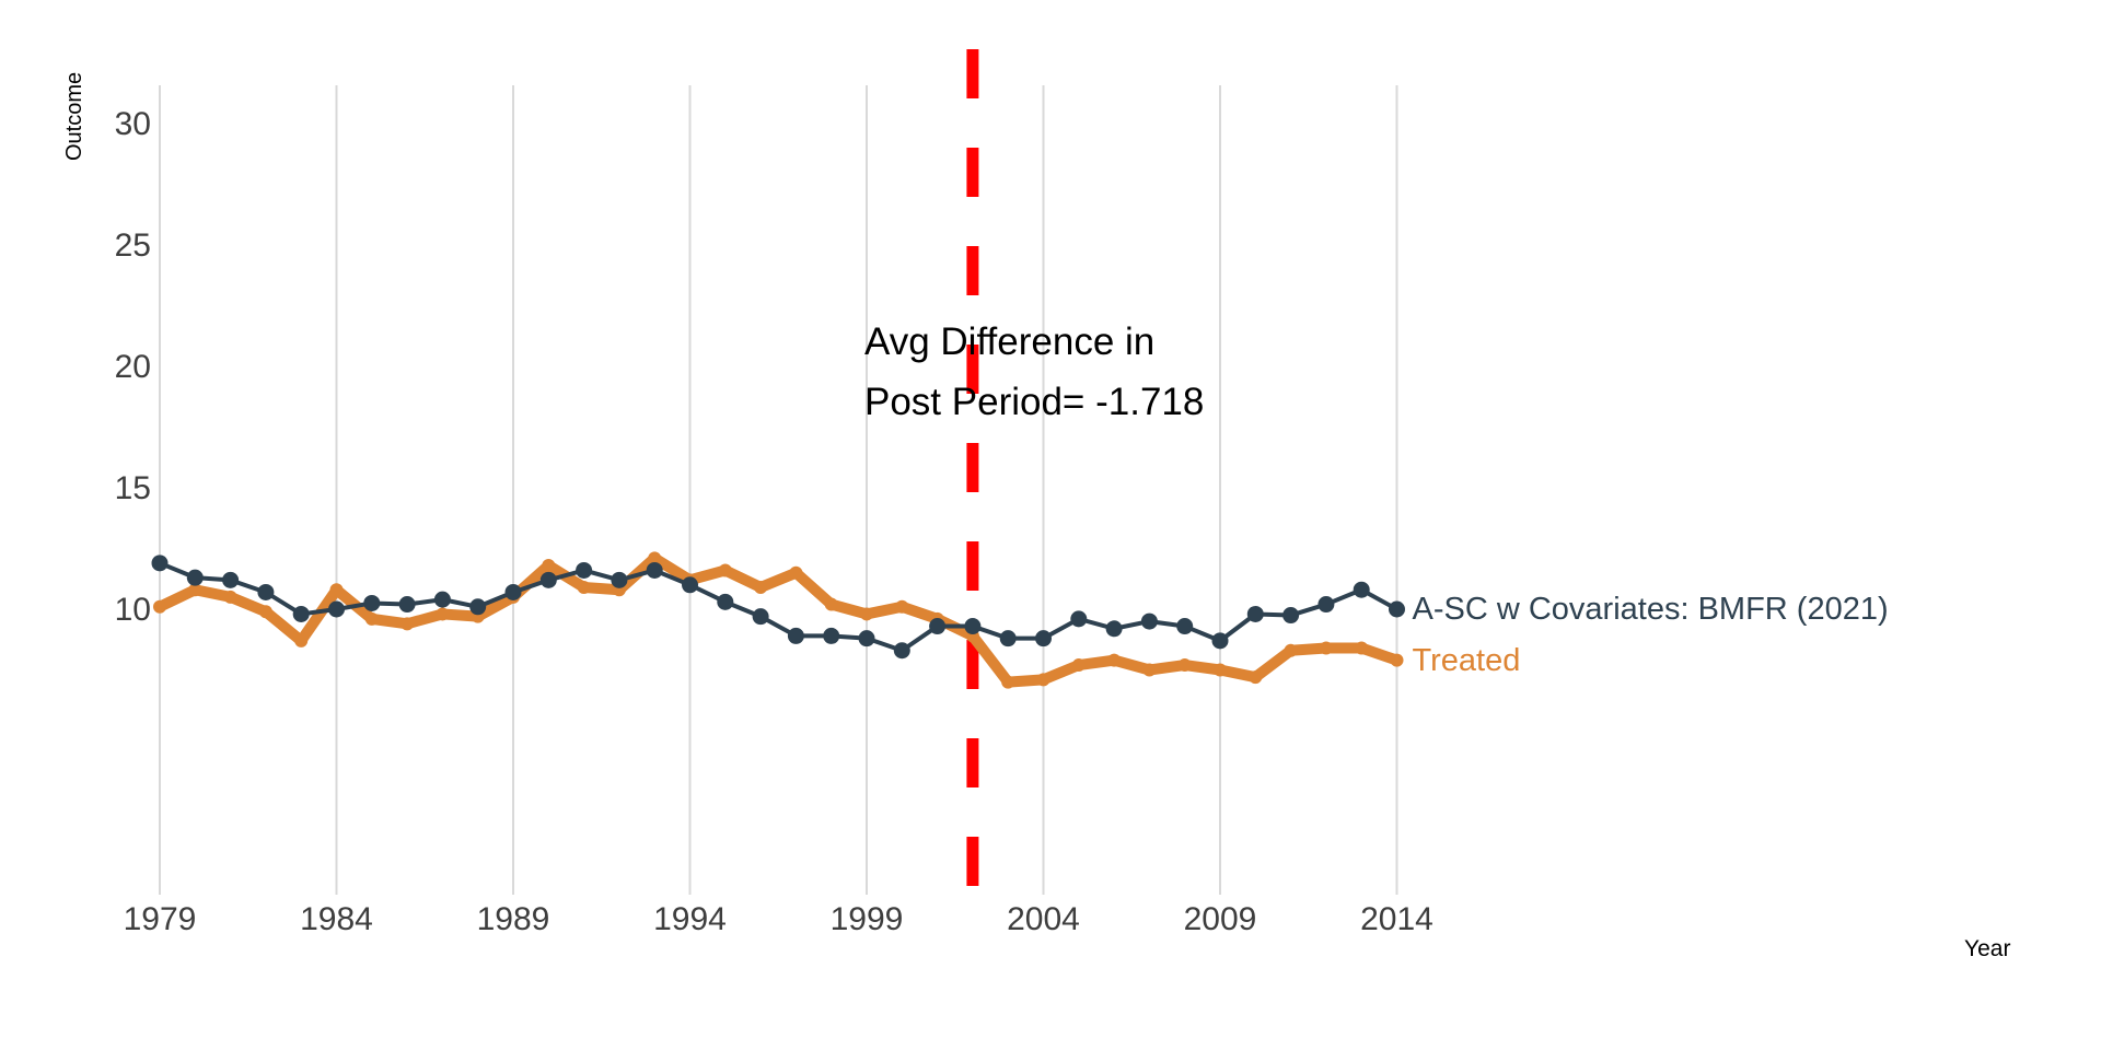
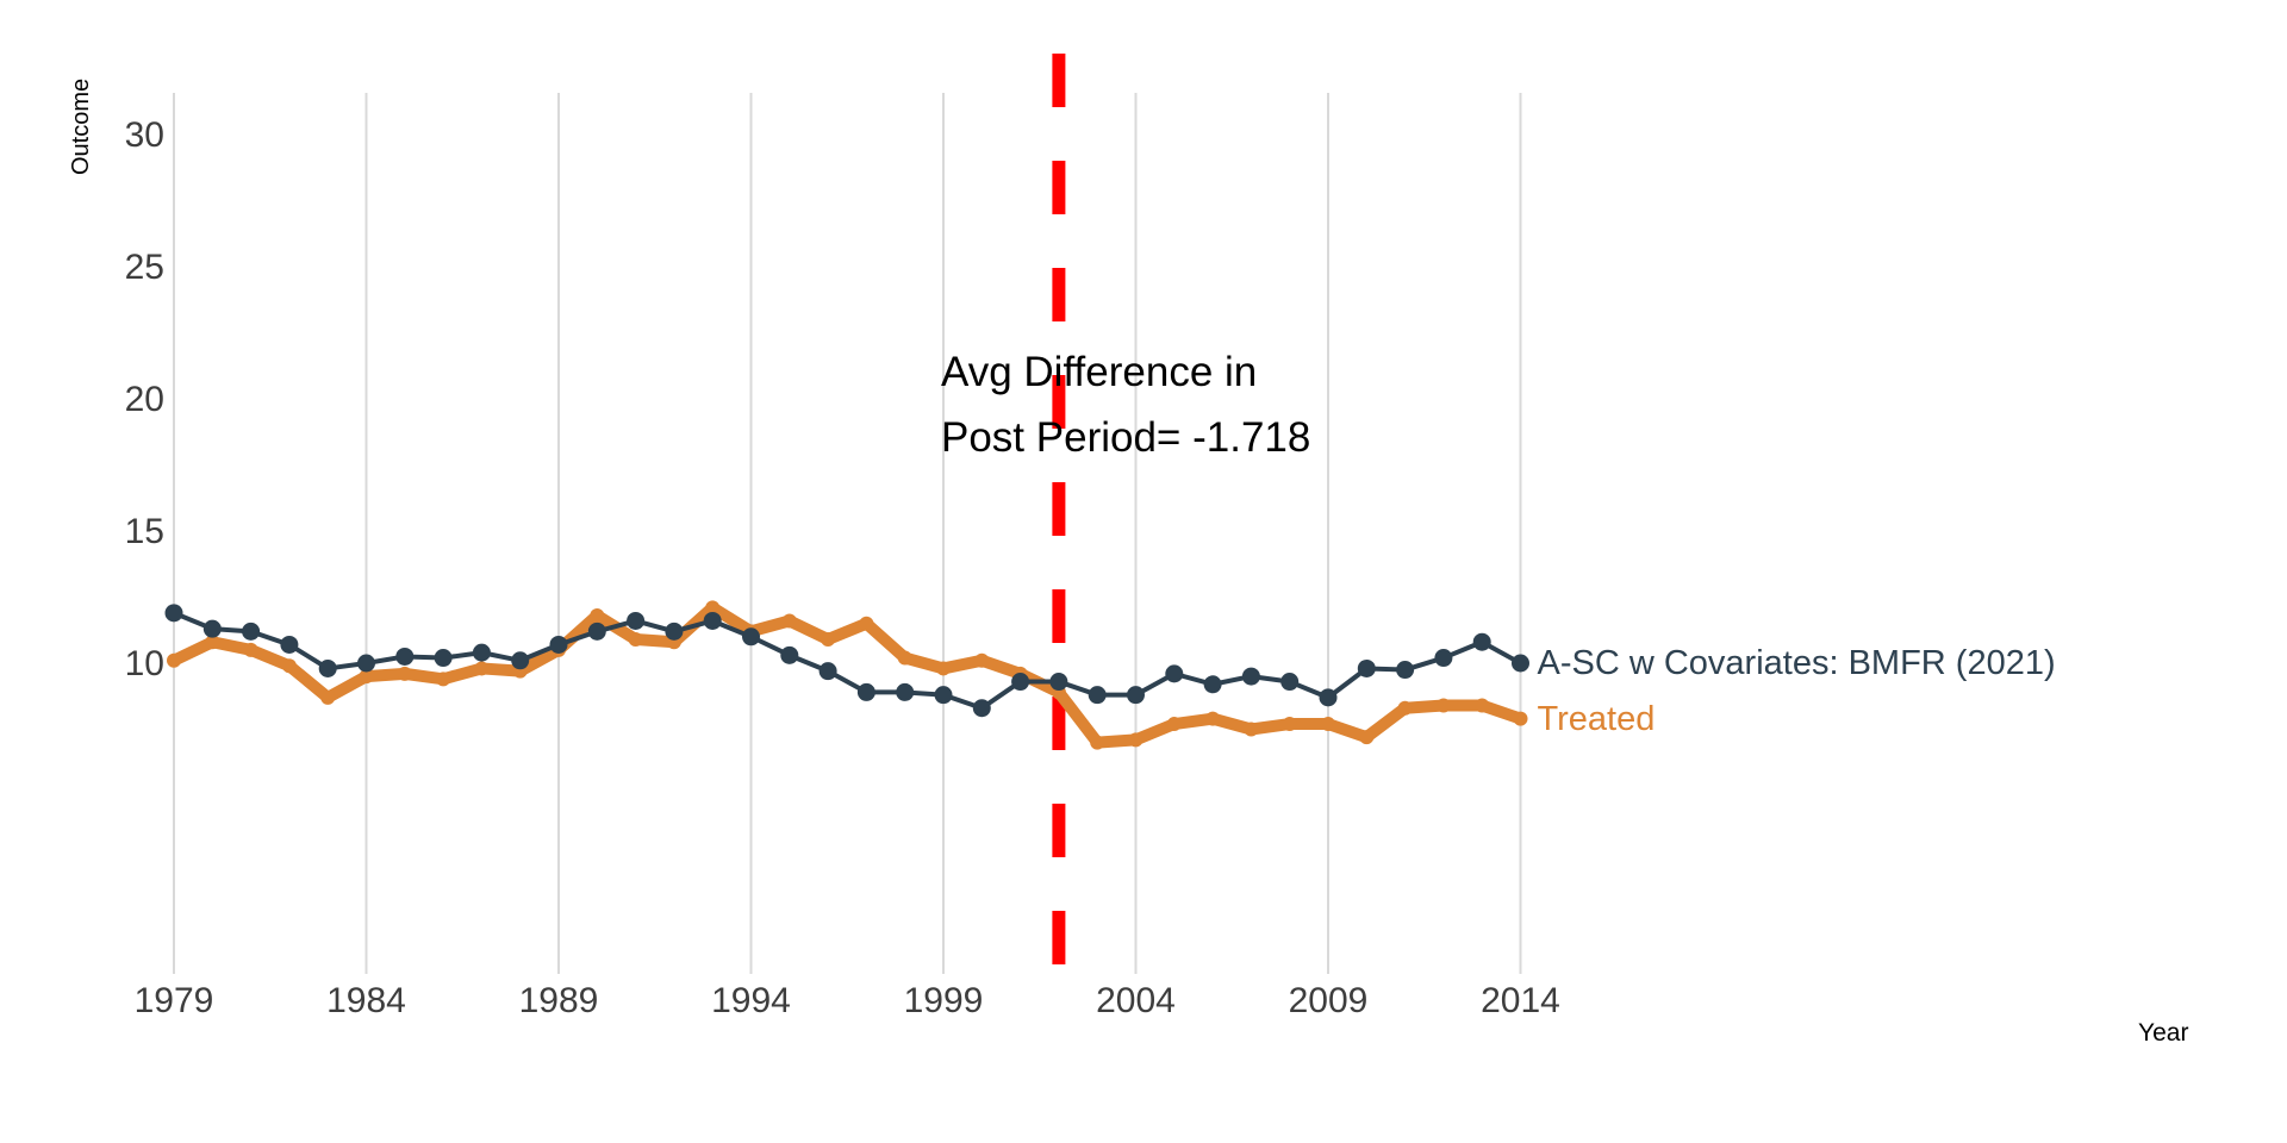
Treated/1984: 10.8 -> 9.5
Treated/2009: 7.5 -> 7.7
